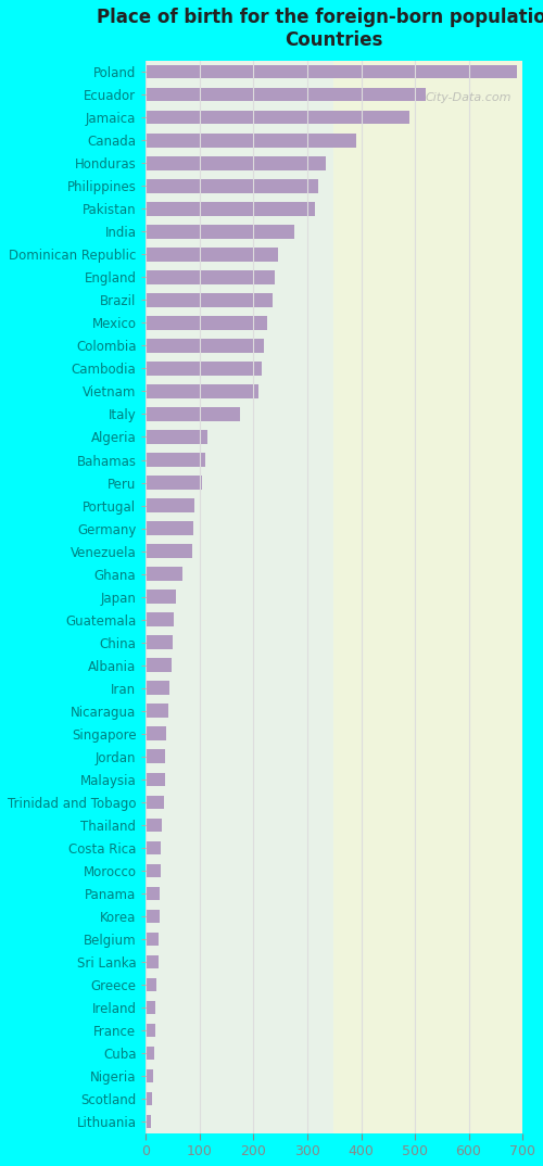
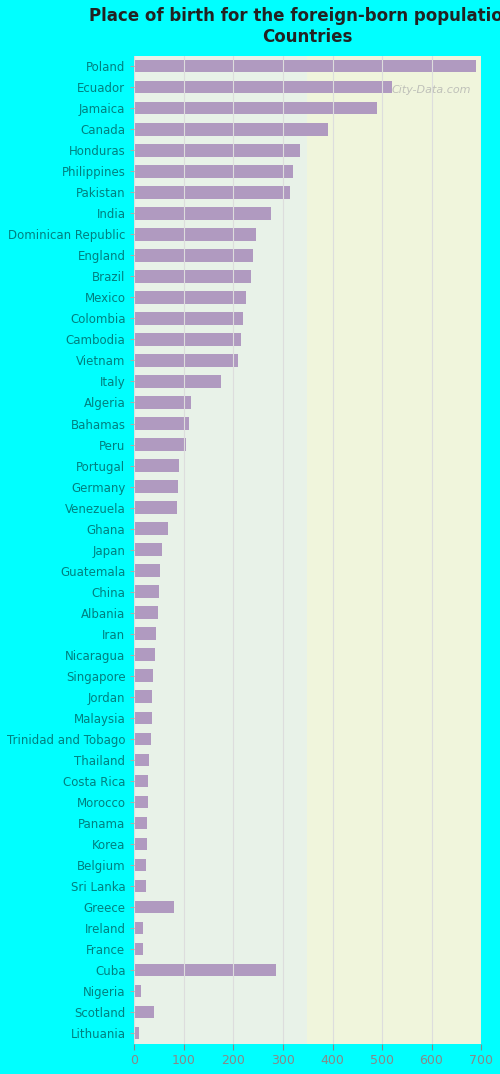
Greece: 20 -> 80
Cuba: 15 -> 285
Scotland: 12 -> 40
